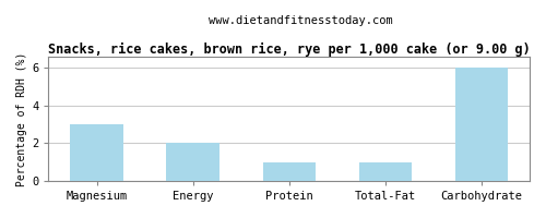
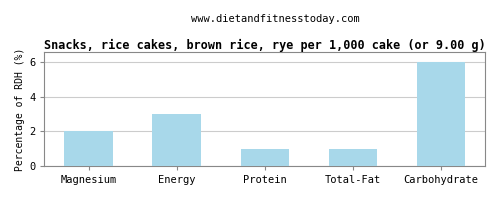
Magnesium: 3 -> 2
Energy: 2 -> 3
